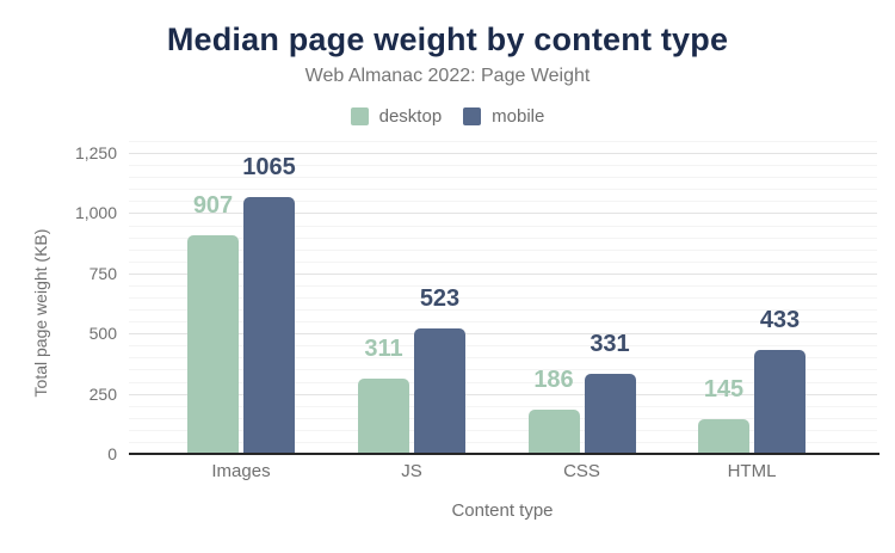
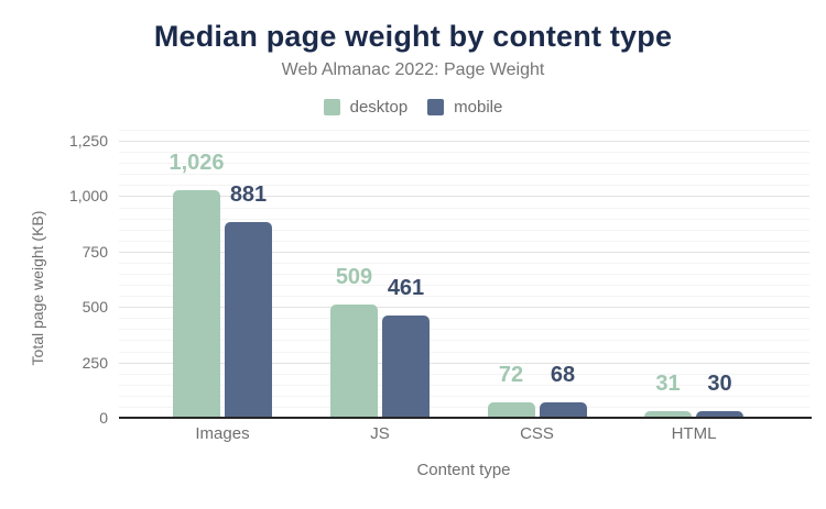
desktop/Images: 907 -> 1,026
mobile/Images: 1065 -> 881
desktop/JS: 311 -> 509
mobile/JS: 523 -> 461
desktop/CSS: 186 -> 72
mobile/CSS: 331 -> 68
desktop/HTML: 145 -> 31
mobile/HTML: 433 -> 30
